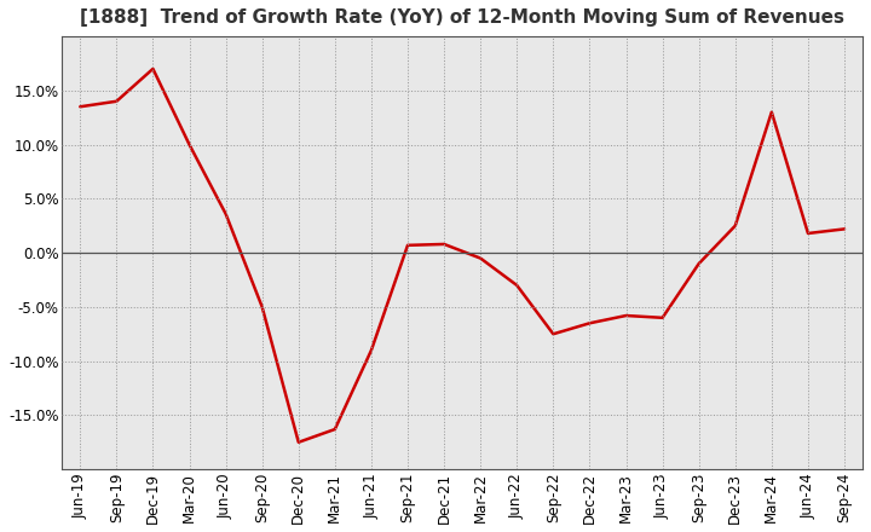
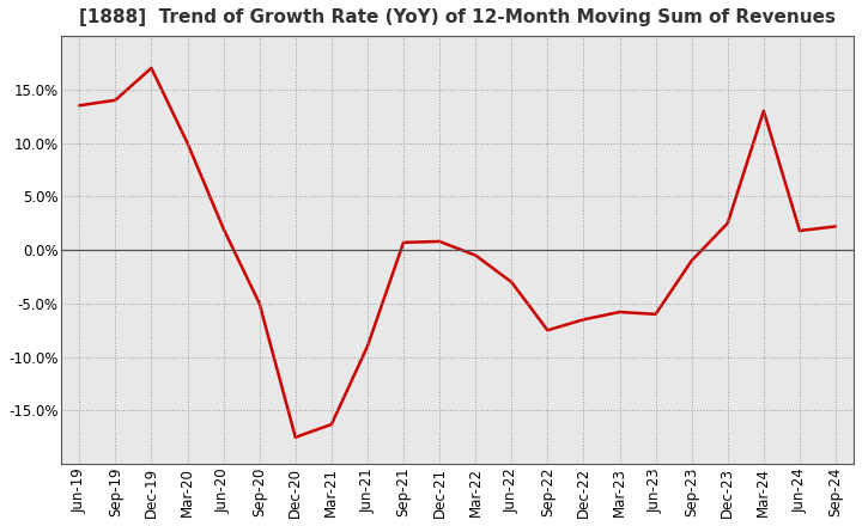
Jun-20: 3.6% -> 2.0%
